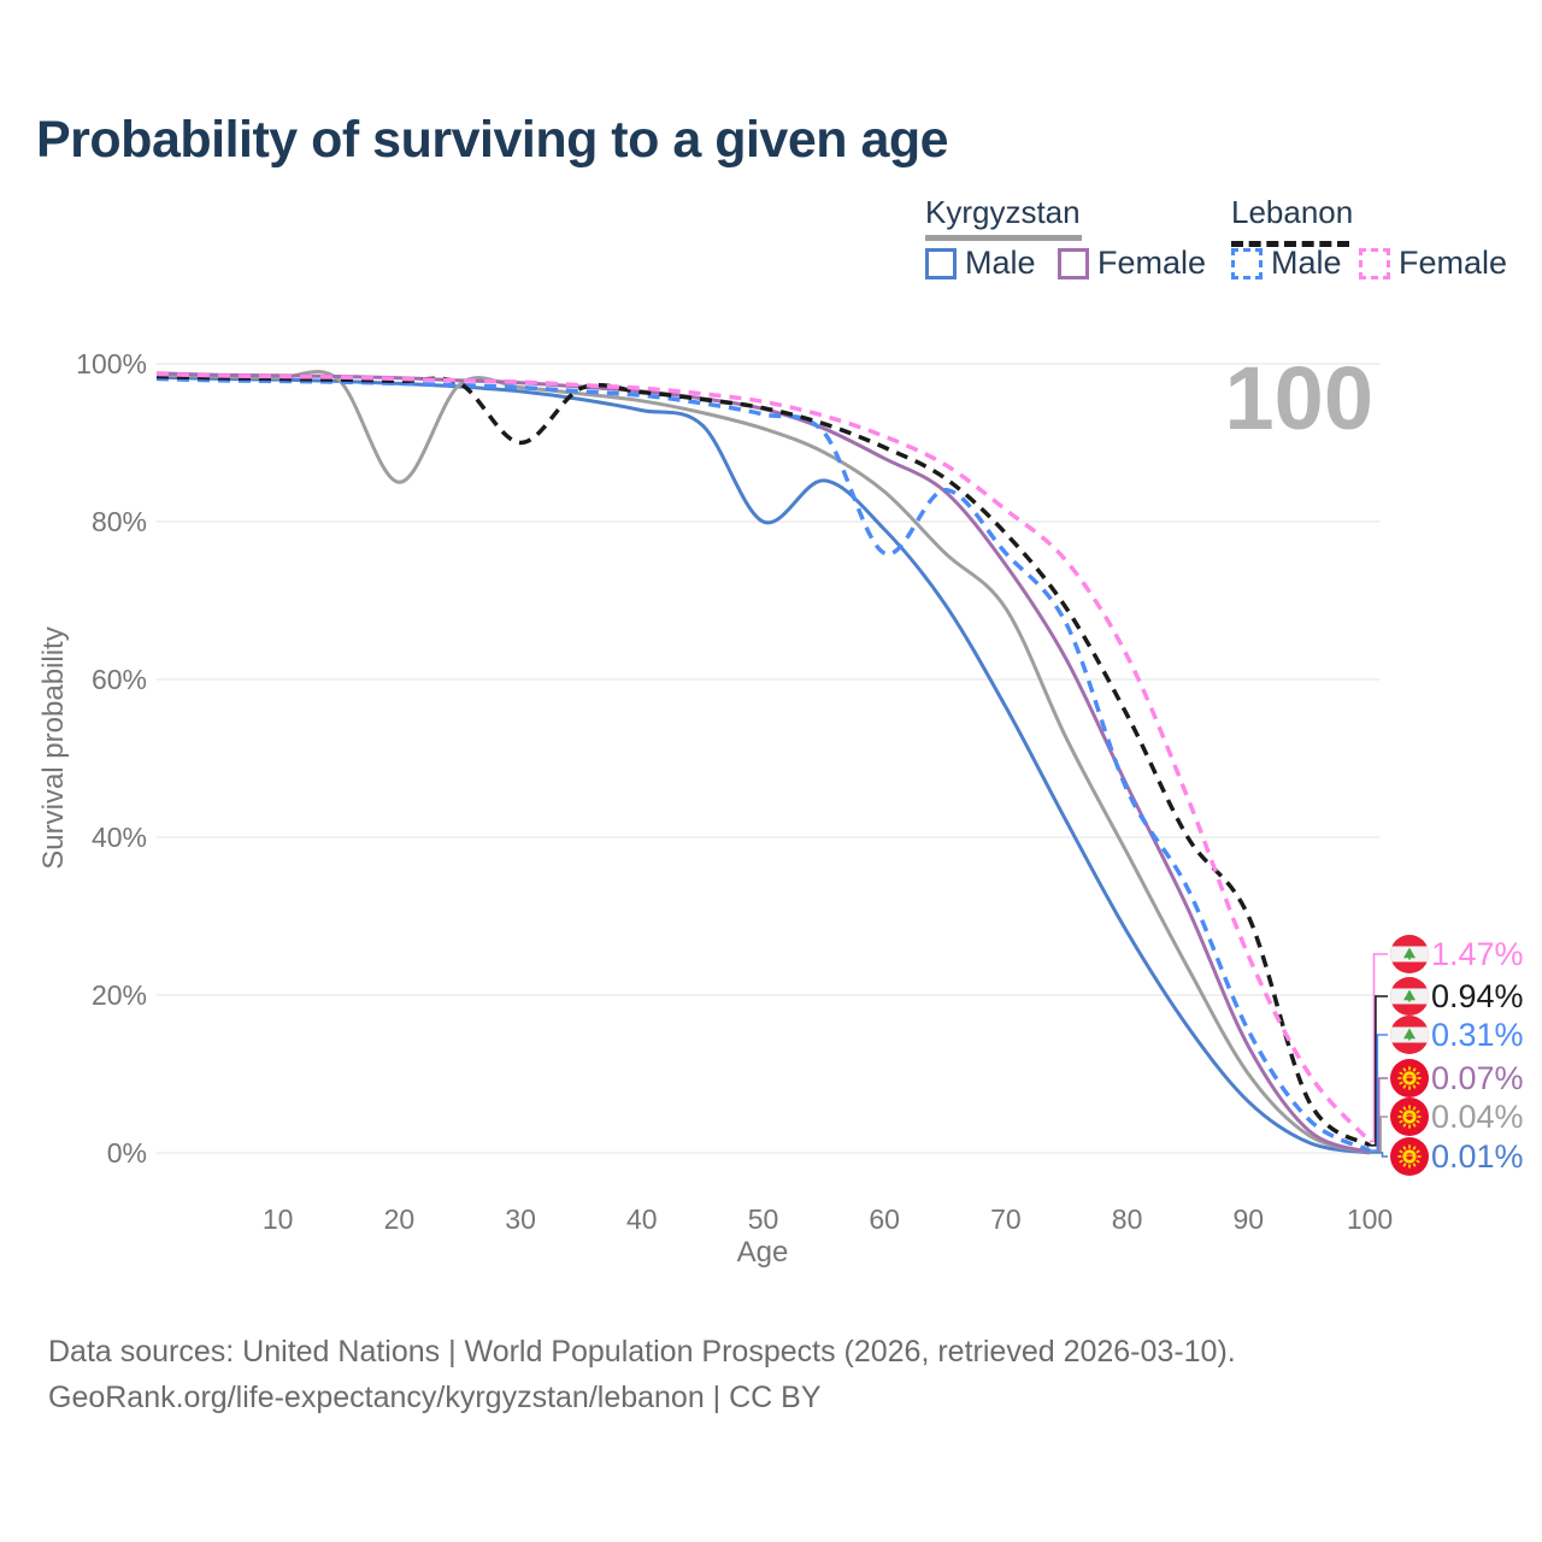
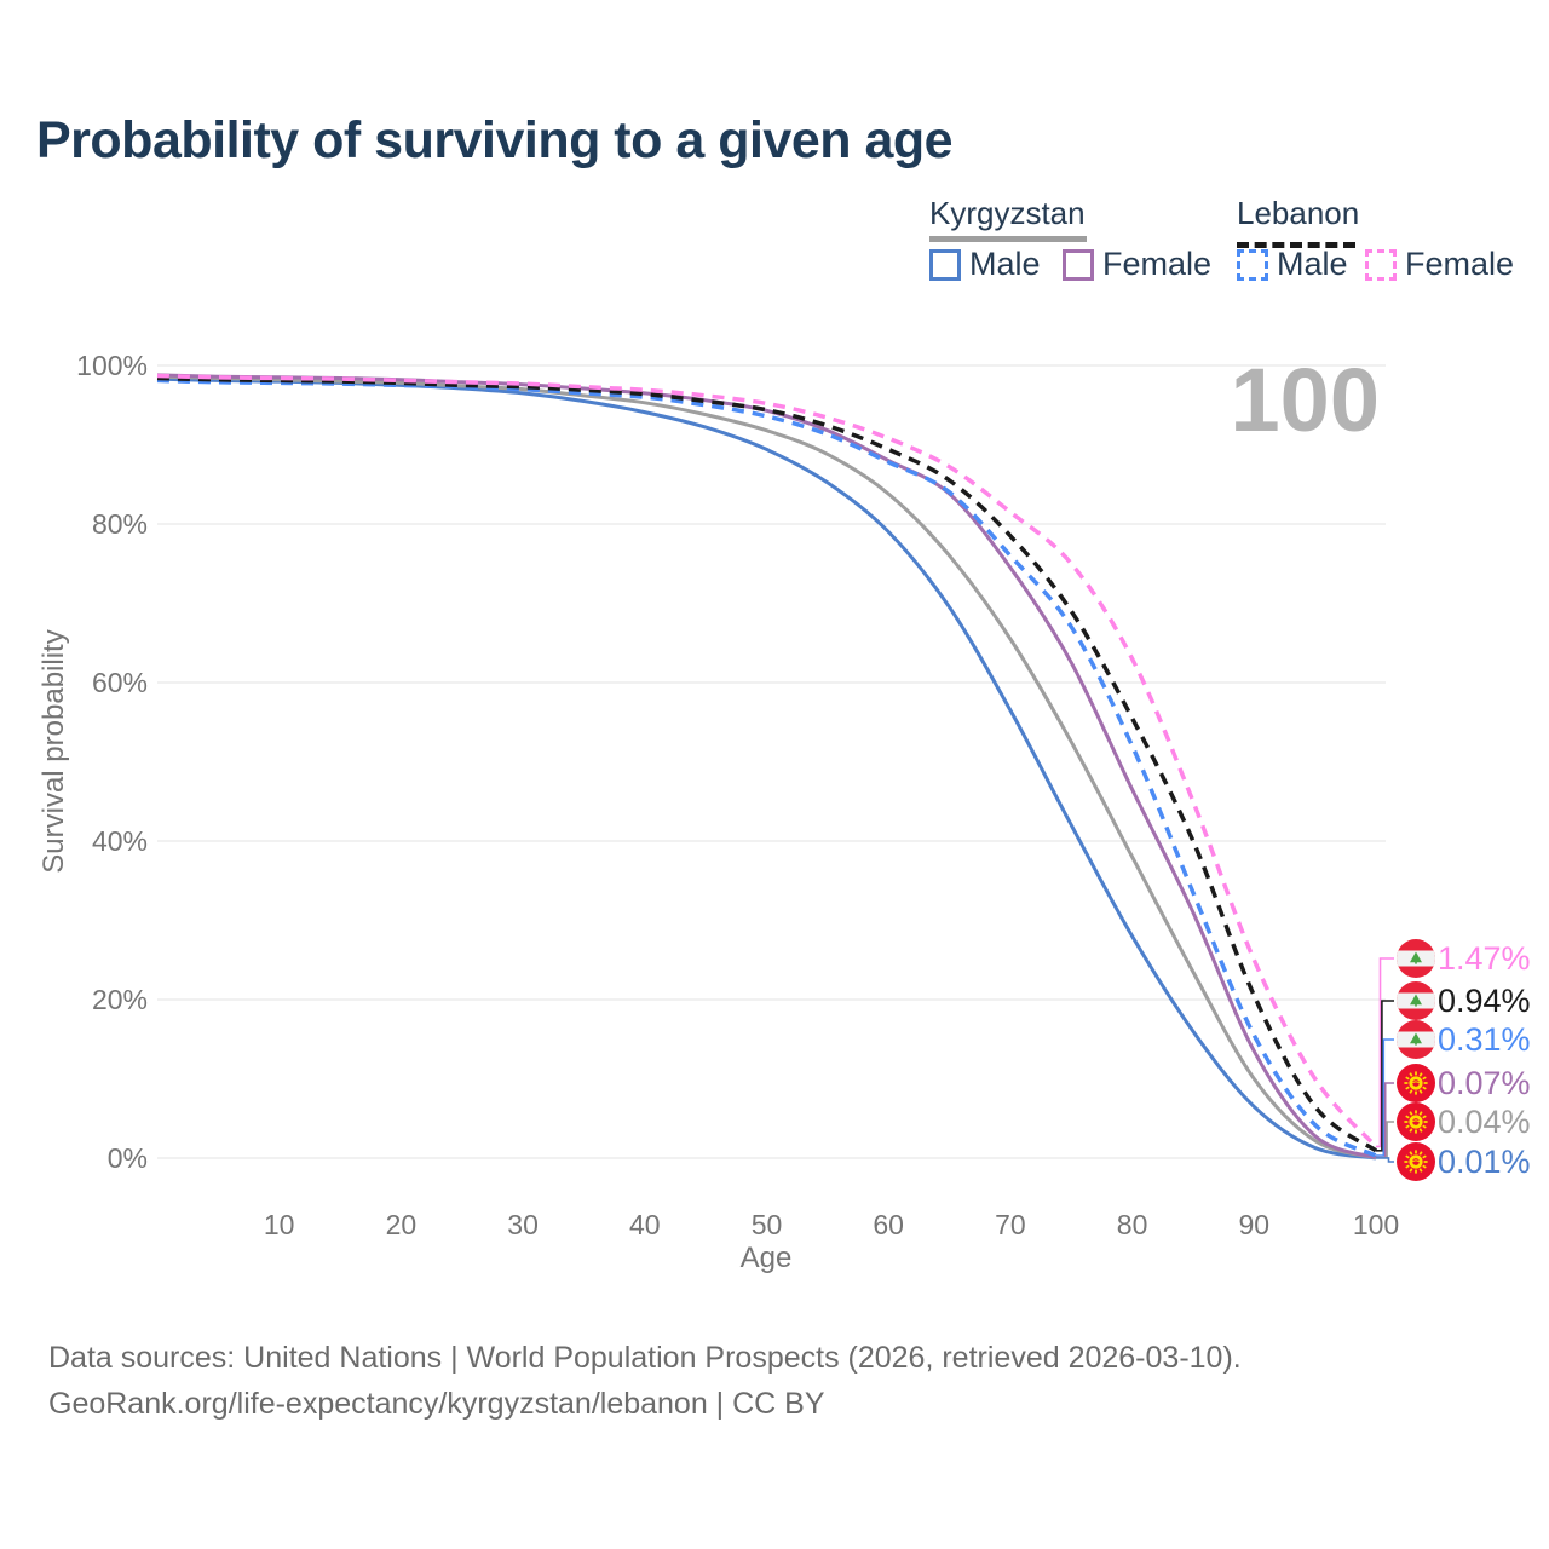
Kyrgyzstan/20: 85% -> 98%
Lebanon/30: 90% -> 97%
Kyrgyzstan Male/50: 80% -> 89%
Lebanon Male/60: 76% -> 88%
Kyrgyzstan/70: 69% -> 66%
Lebanon Male/80: 46% -> 52%
Lebanon/90: 30% -> 20%
